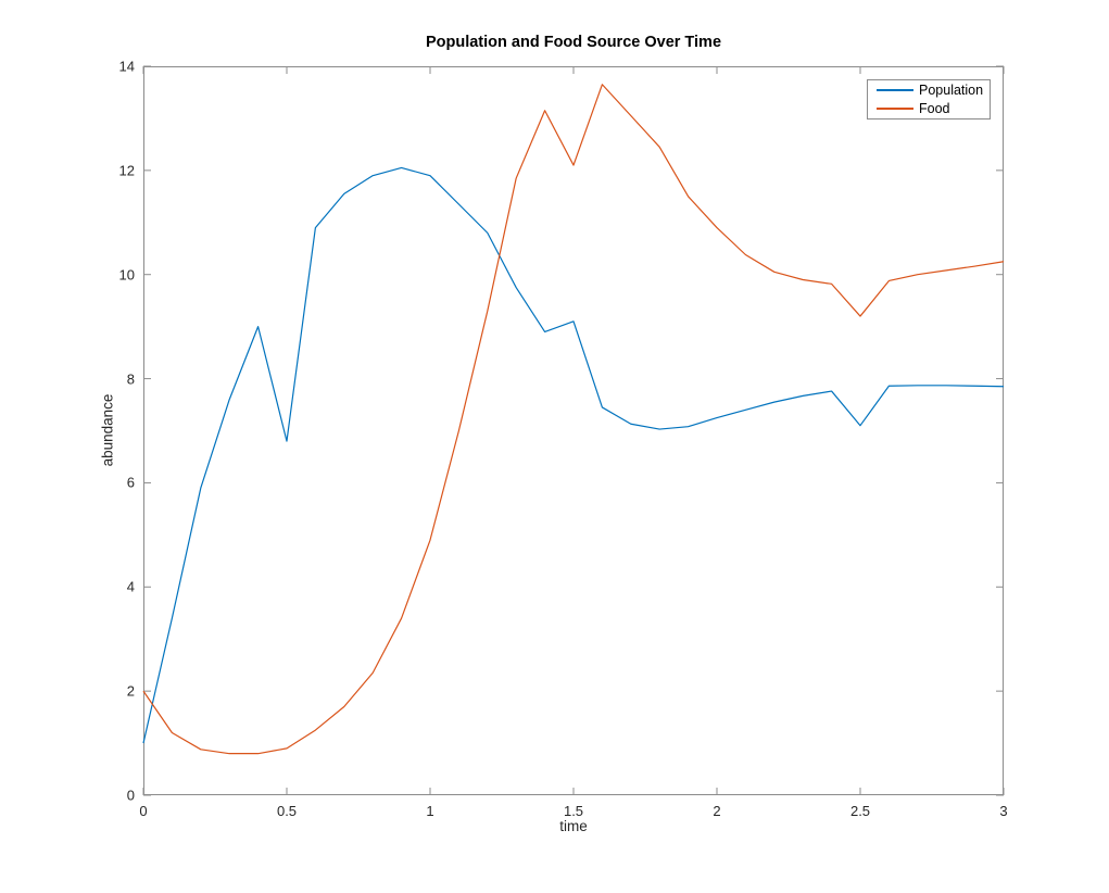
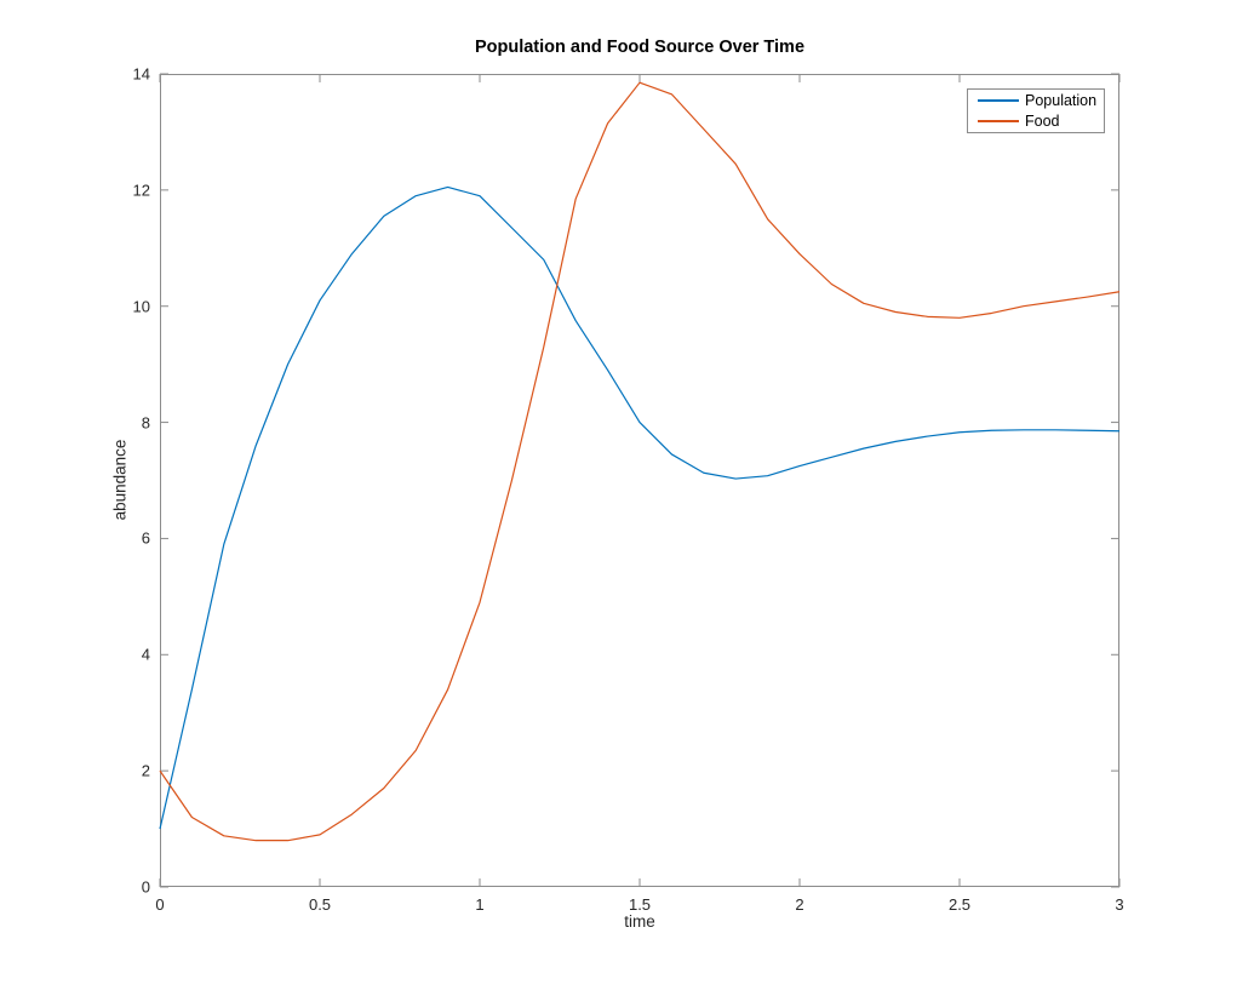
Population/0.5: 6.8 -> 10.1
Population/1.5: 9.1 -> 8.0
Food/1.5: 12.1 -> 13.8
Population/2.5: 7.1 -> 7.8
Food/2.5: 9.2 -> 9.8
